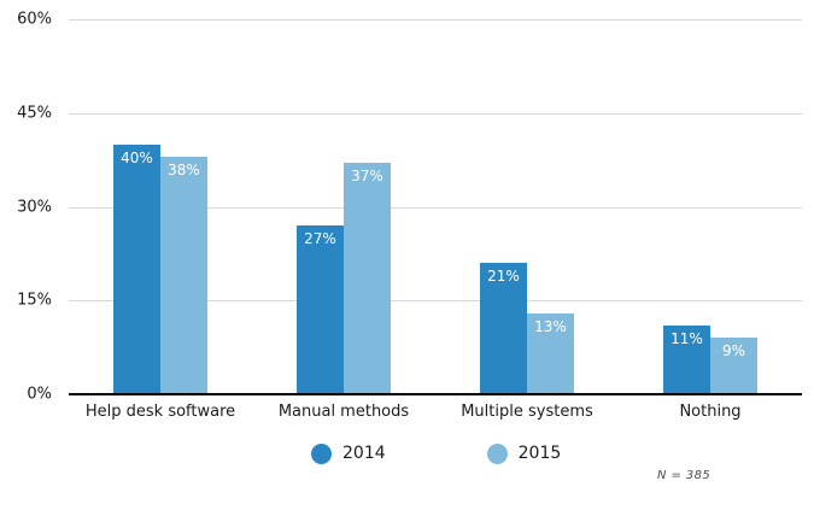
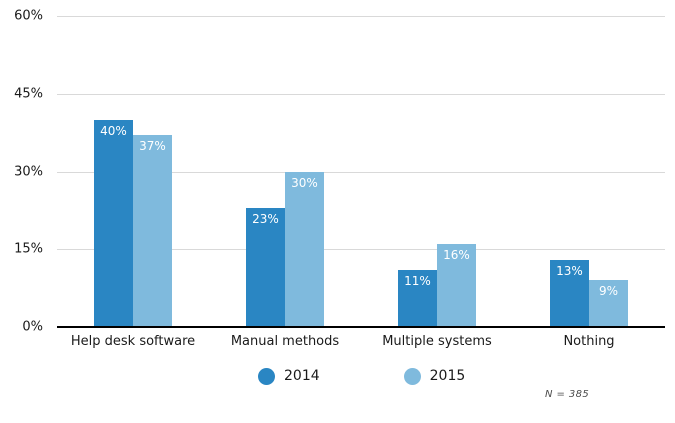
2015/Help desk software: 38% -> 37%
2014/Manual methods: 27% -> 23%
2015/Manual methods: 37% -> 30%
2014/Multiple systems: 21% -> 11%
2015/Multiple systems: 13% -> 16%
2014/Nothing: 11% -> 13%
